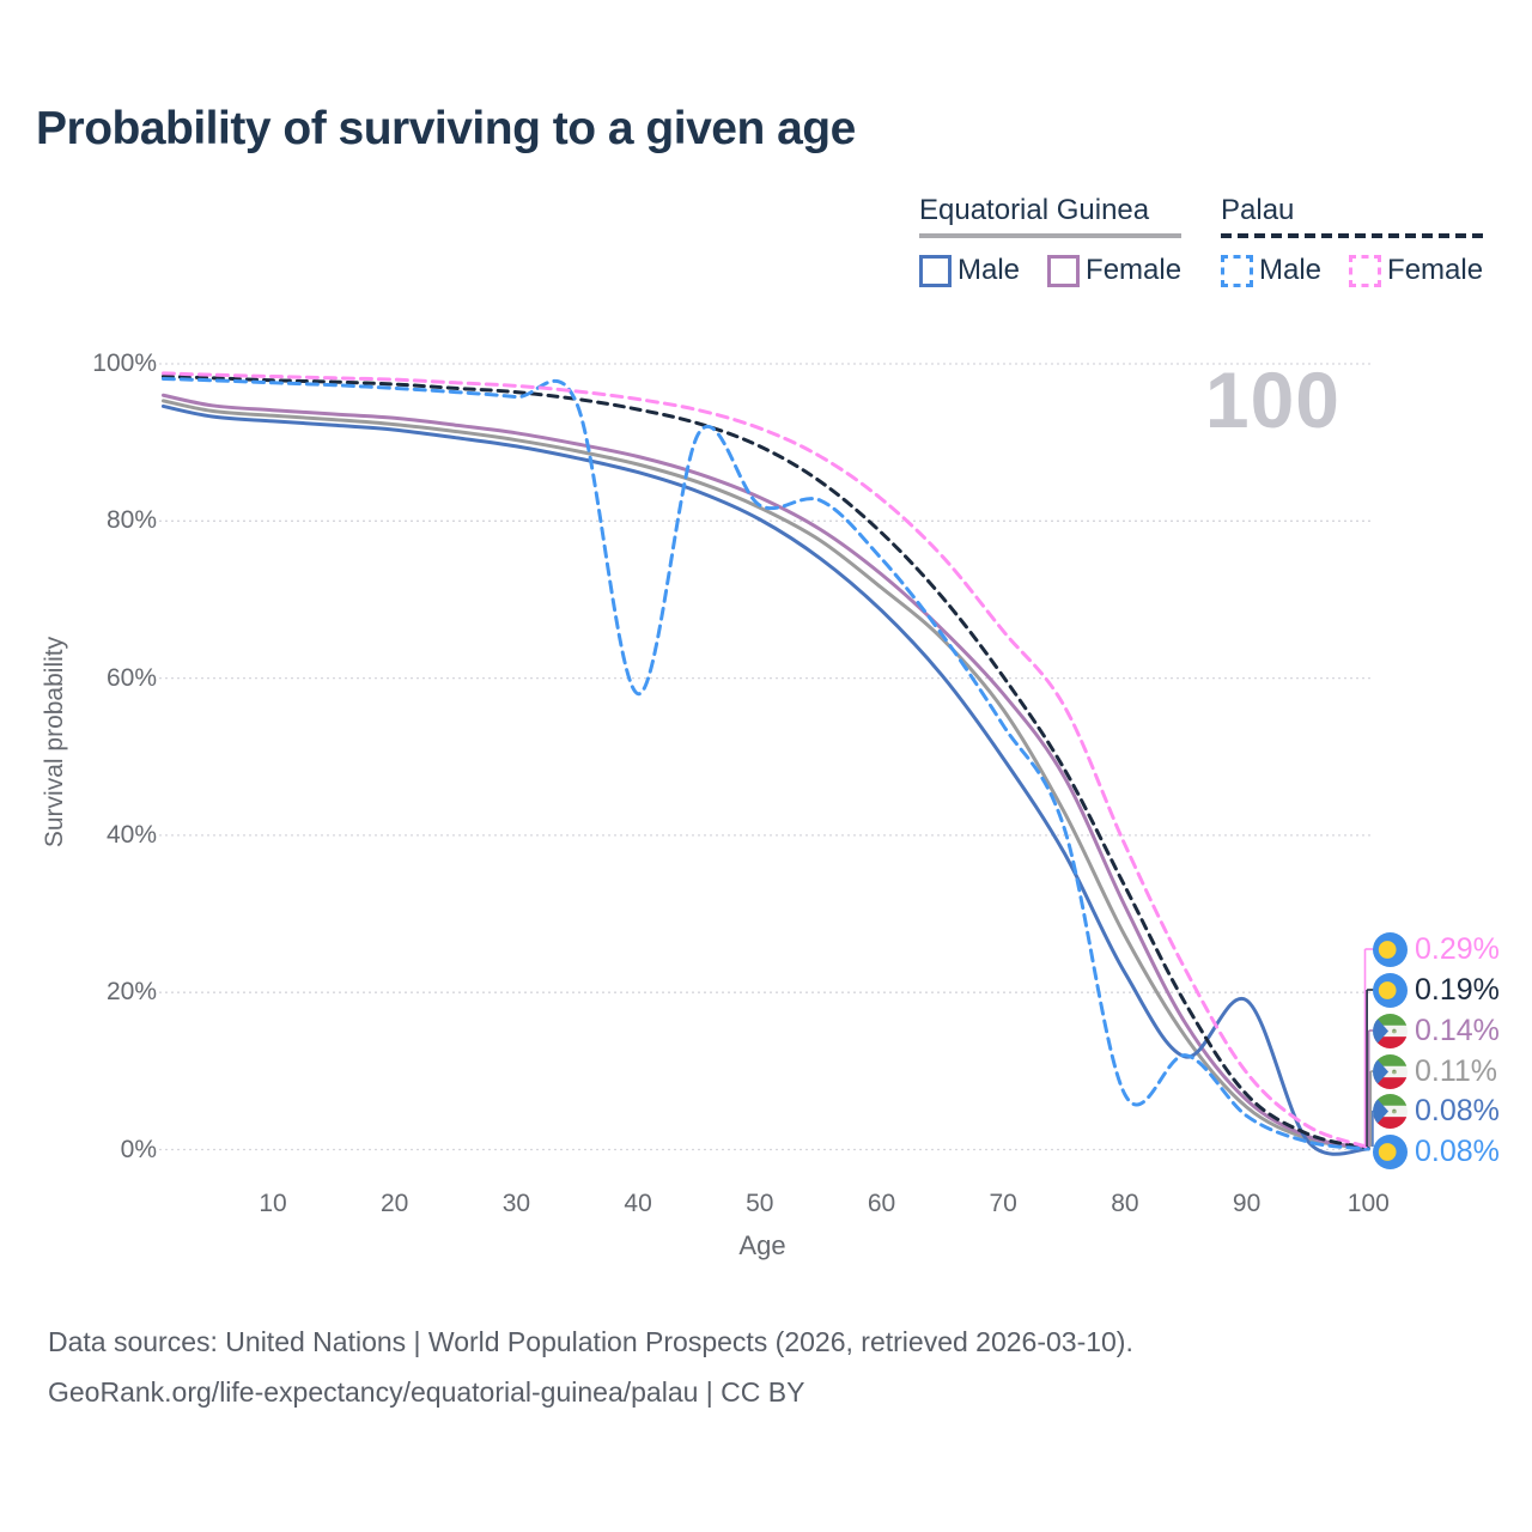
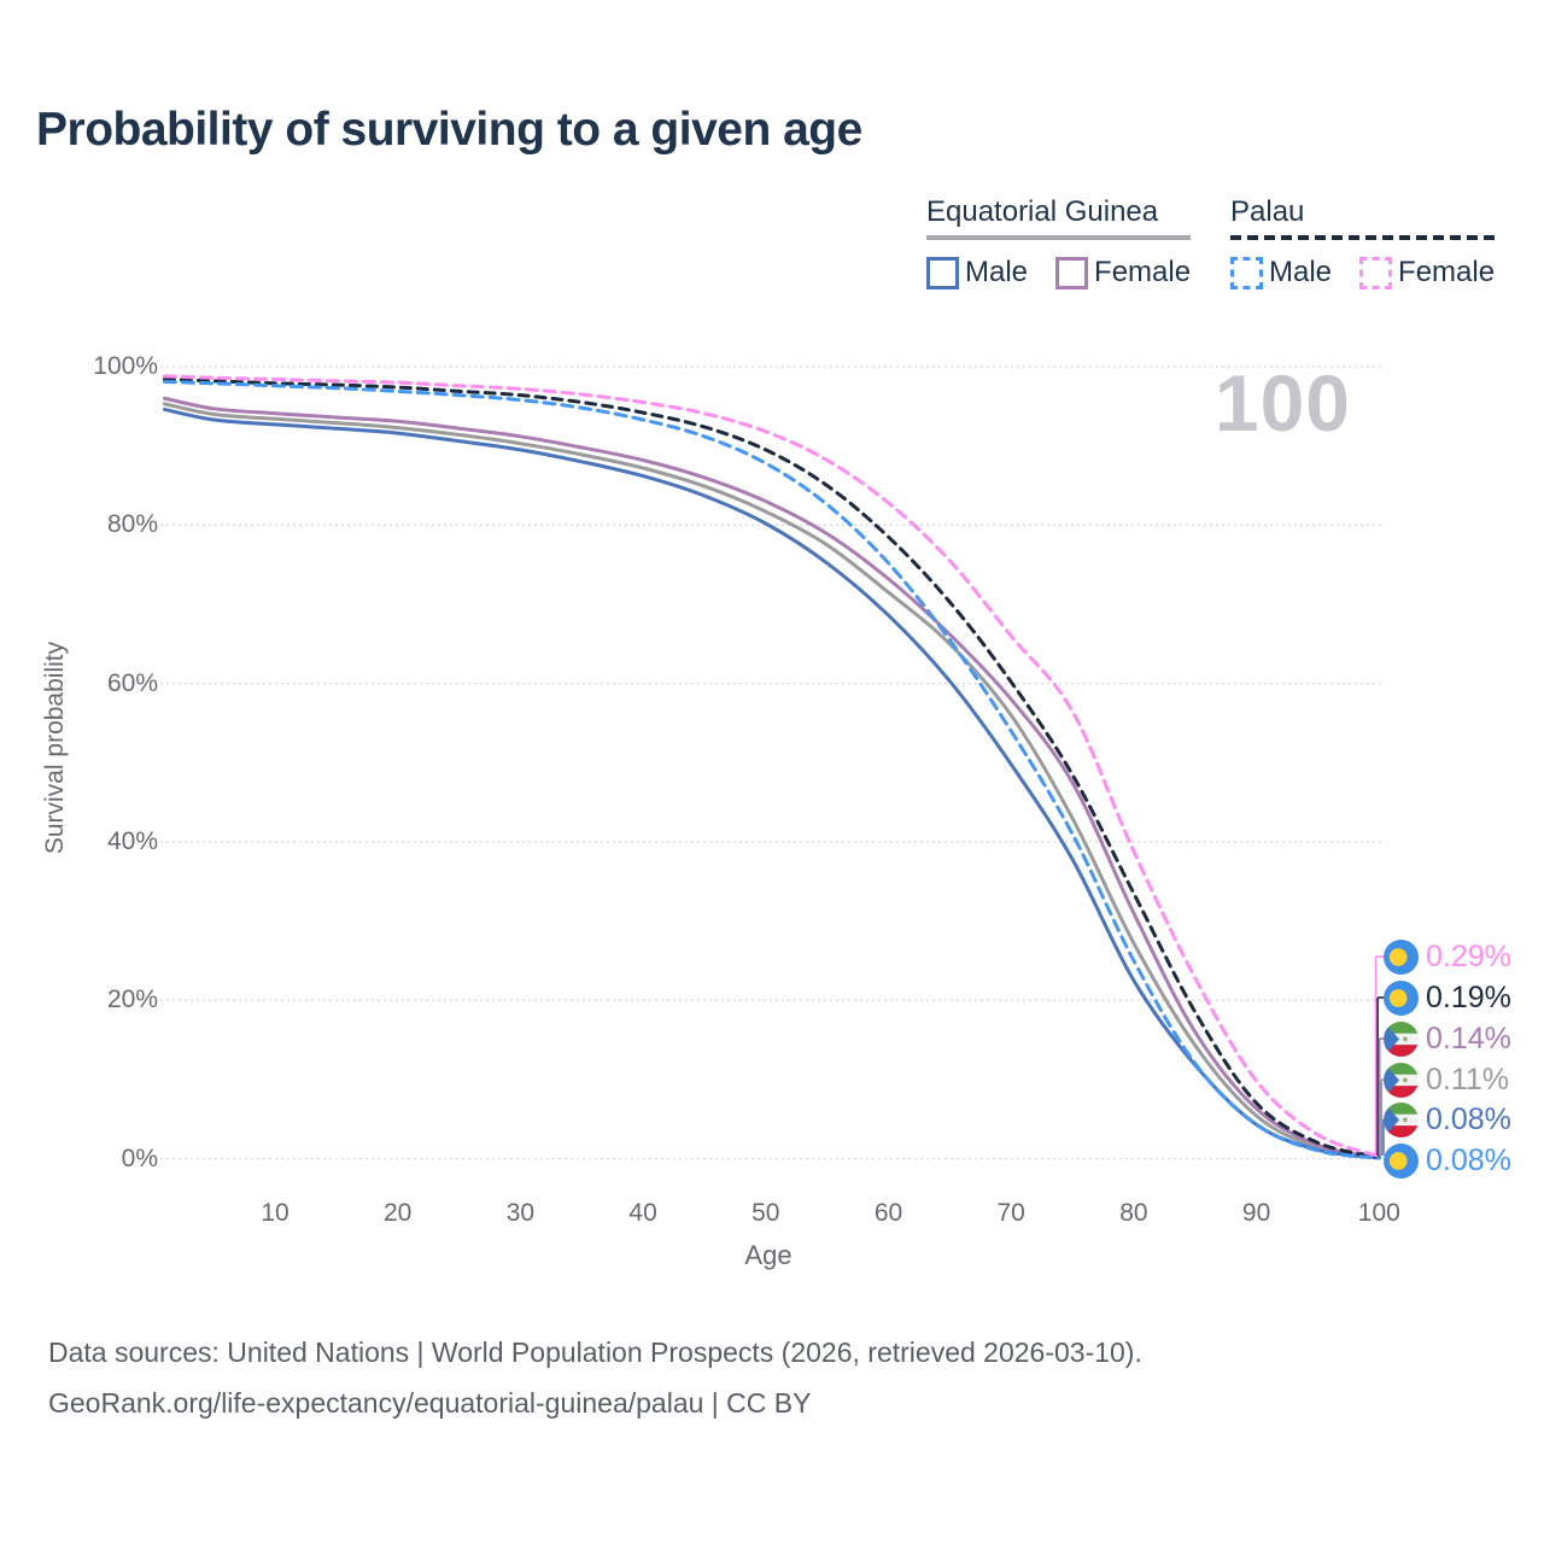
Palau Male/40: 58% -> 93%
Palau Male/50: 82% -> 88%
Palau Male/80: 7% -> 25%
Equatorial Guinea Male/90: 19% -> 4%
